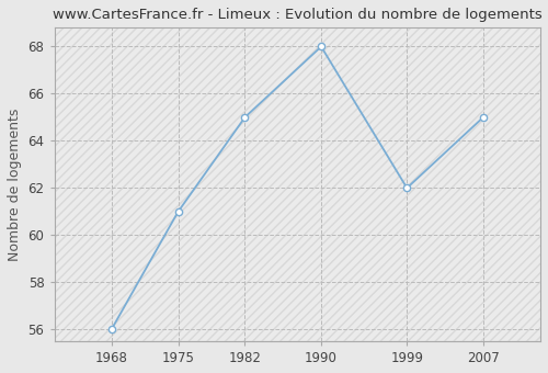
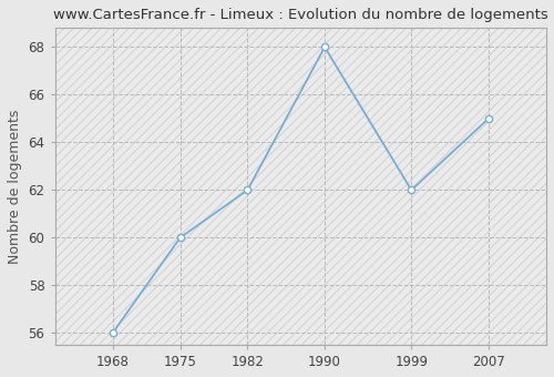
1975: 61 -> 60
1982: 65 -> 62
